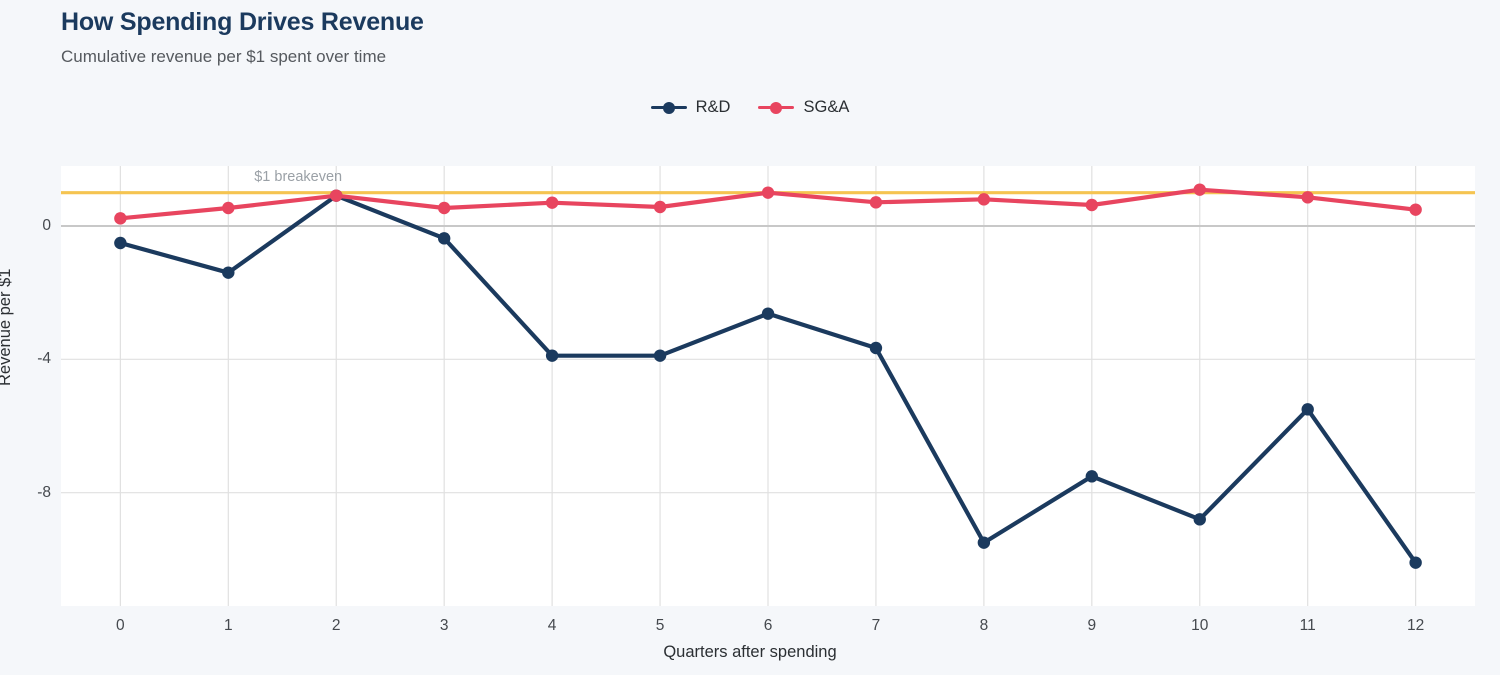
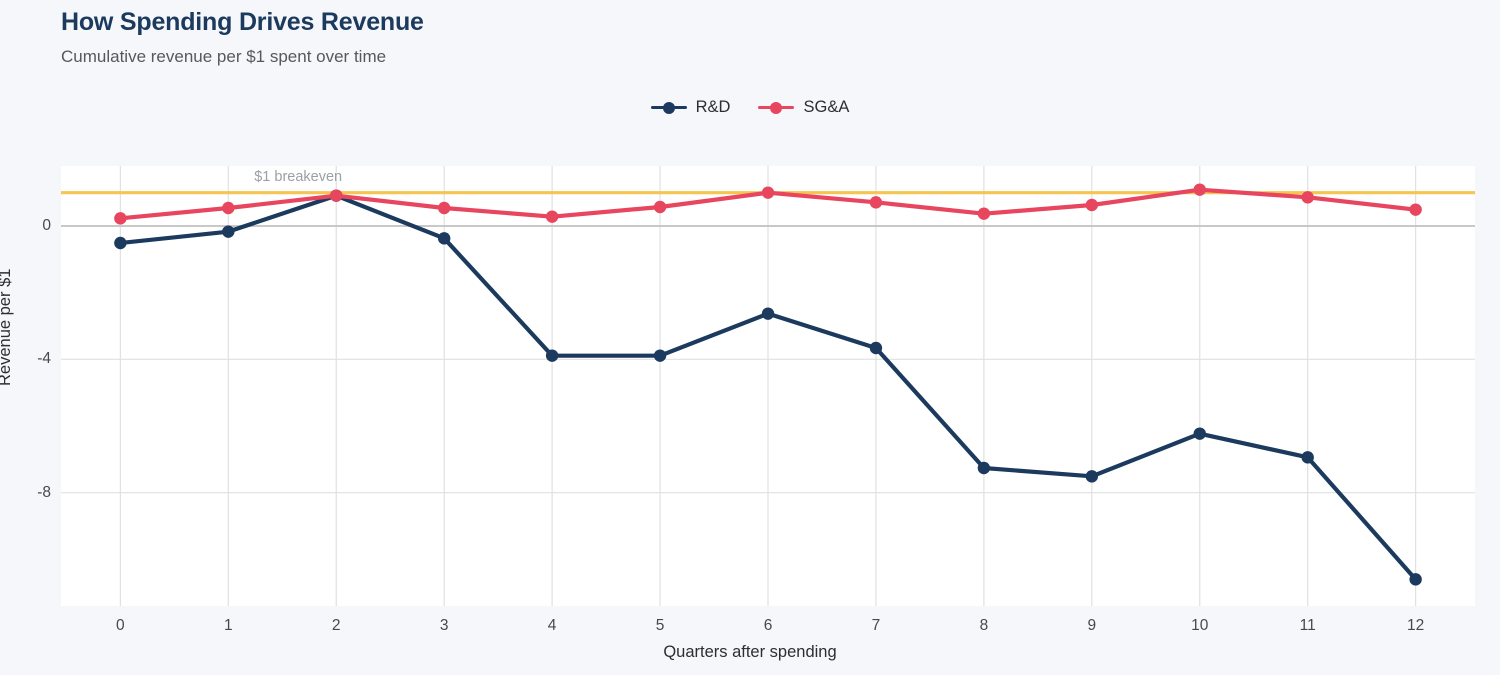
R&D/1: -1.4 -> -0.2
SG&A/4: 0.7 -> 0.3
R&D/8: -9.5 -> -7.3
SG&A/8: 0.8 -> 0.4
R&D/10: -8.8 -> -6.2
R&D/11: -5.5 -> -6.9
R&D/12: -10.1 -> -10.6
